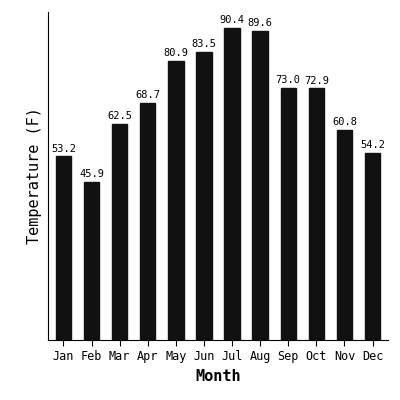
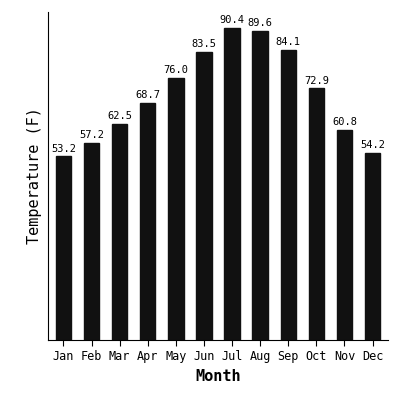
Feb: 45.9 -> 57.2
May: 80.9 -> 76.0
Sep: 73.0 -> 84.1
